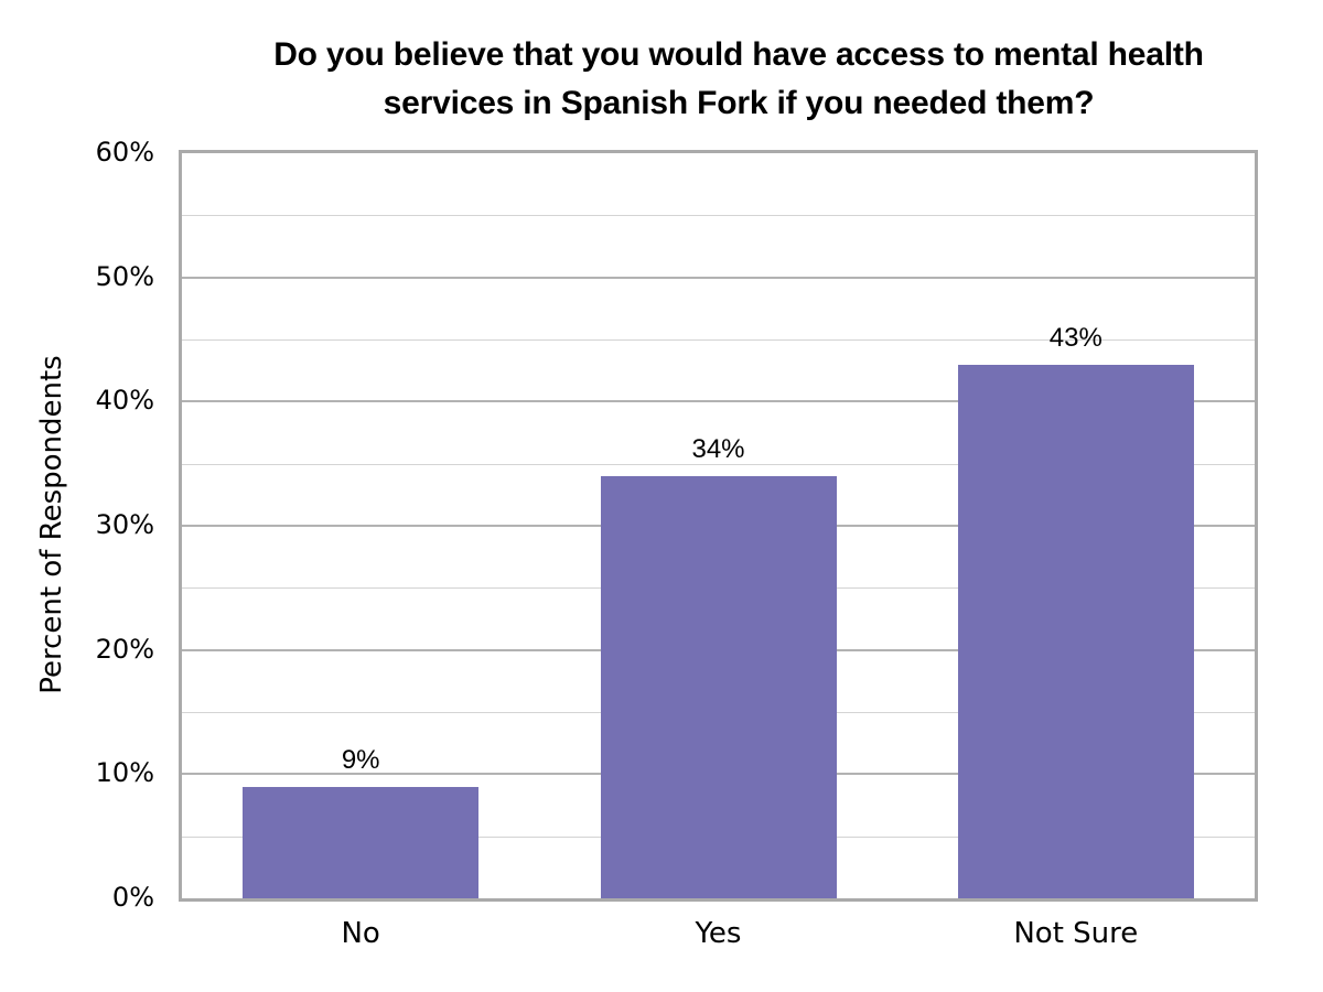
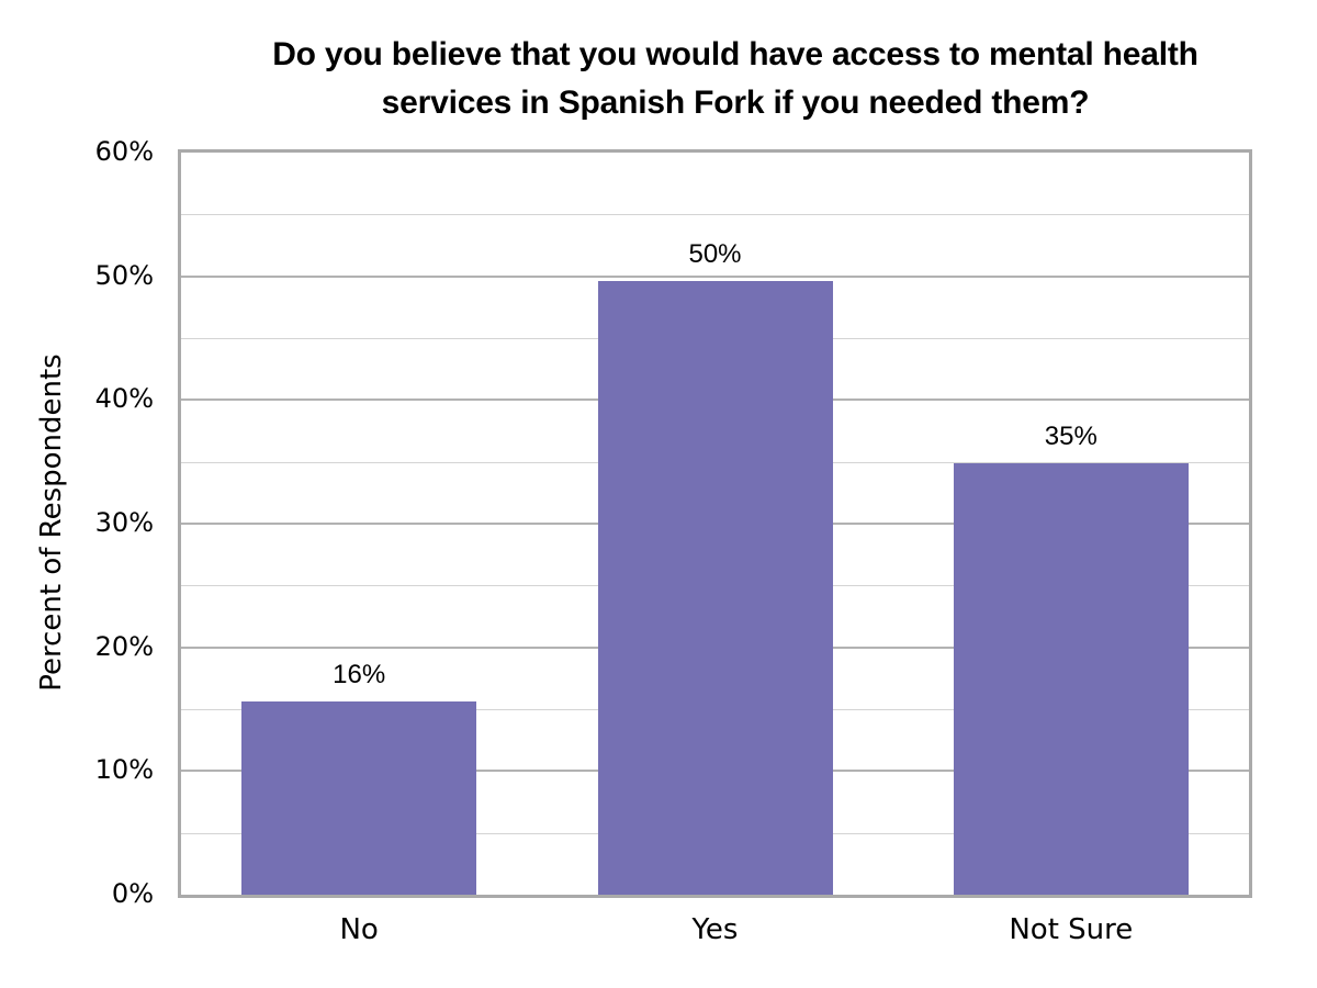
No: 9% -> 16%
Yes: 34% -> 50%
Not Sure: 43% -> 35%
